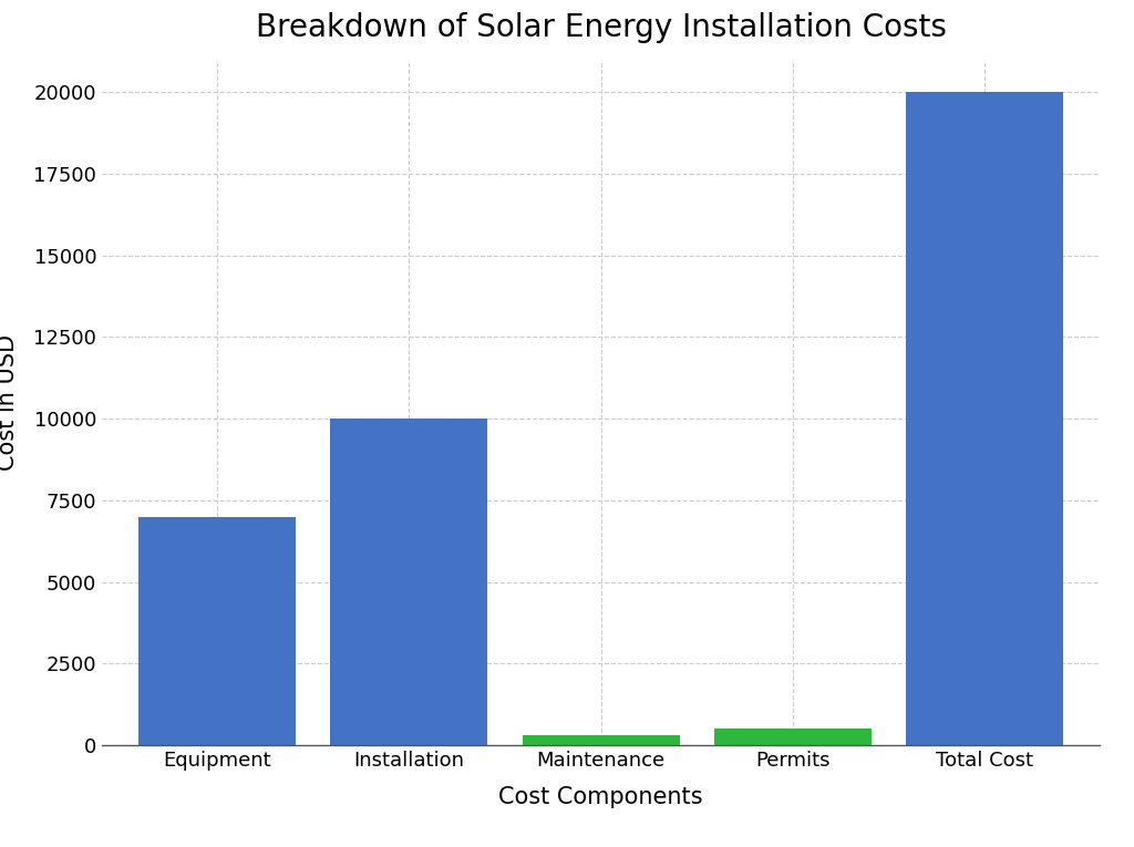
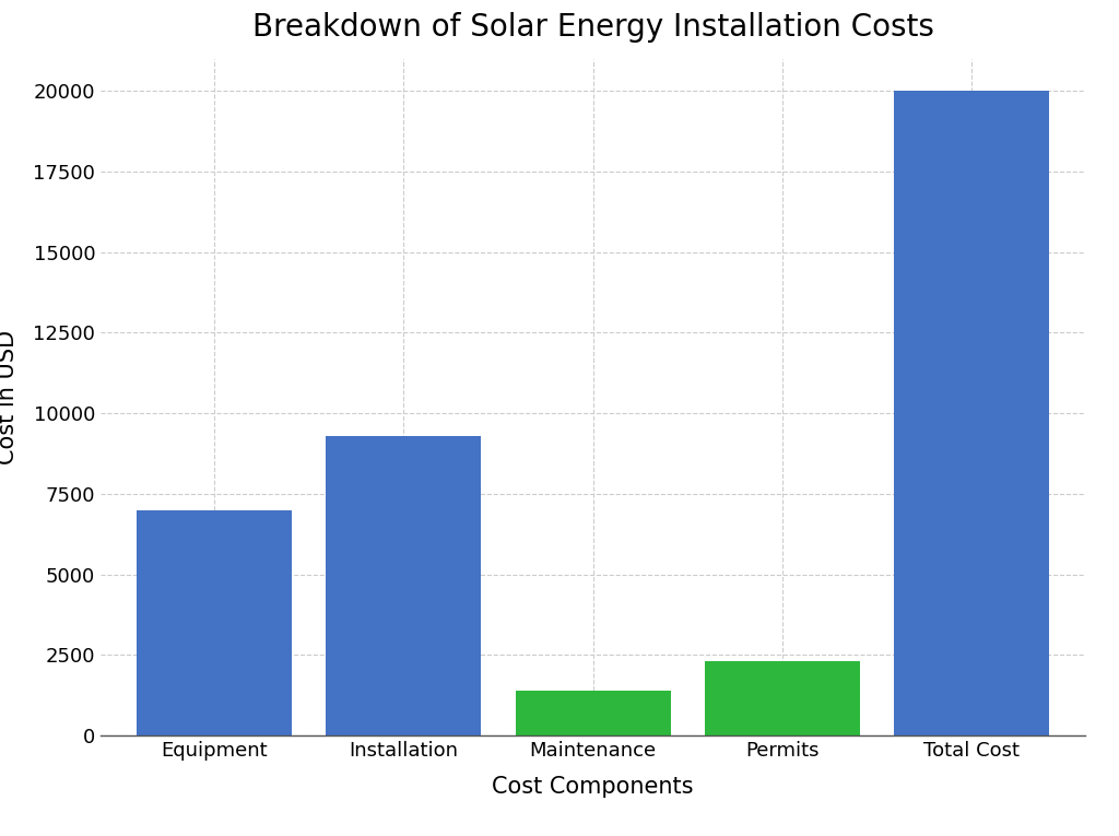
Installation: 10000 -> 9300
Maintenance: 300 -> 1400
Permits: 500 -> 2300
